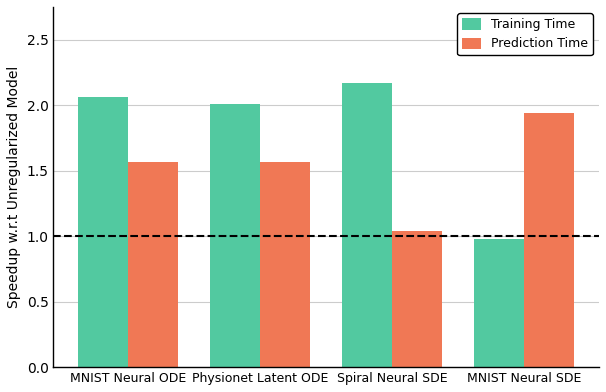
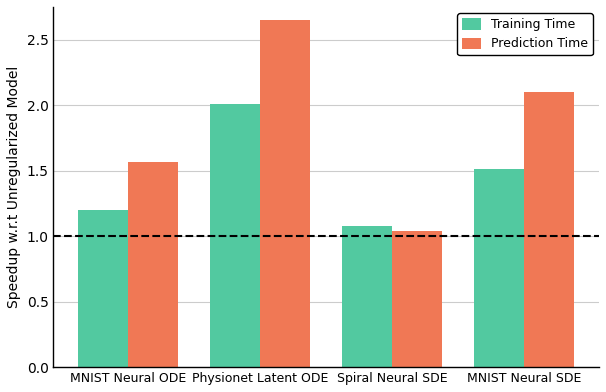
Training Time/MNIST Neural ODE: 2.06 -> 1.20
Prediction Time/Physionet Latent ODE: 1.57 -> 2.65
Training Time/Spiral Neural SDE: 2.17 -> 1.08
Training Time/MNIST Neural SDE: 0.98 -> 1.51
Prediction Time/MNIST Neural SDE: 1.94 -> 2.10
